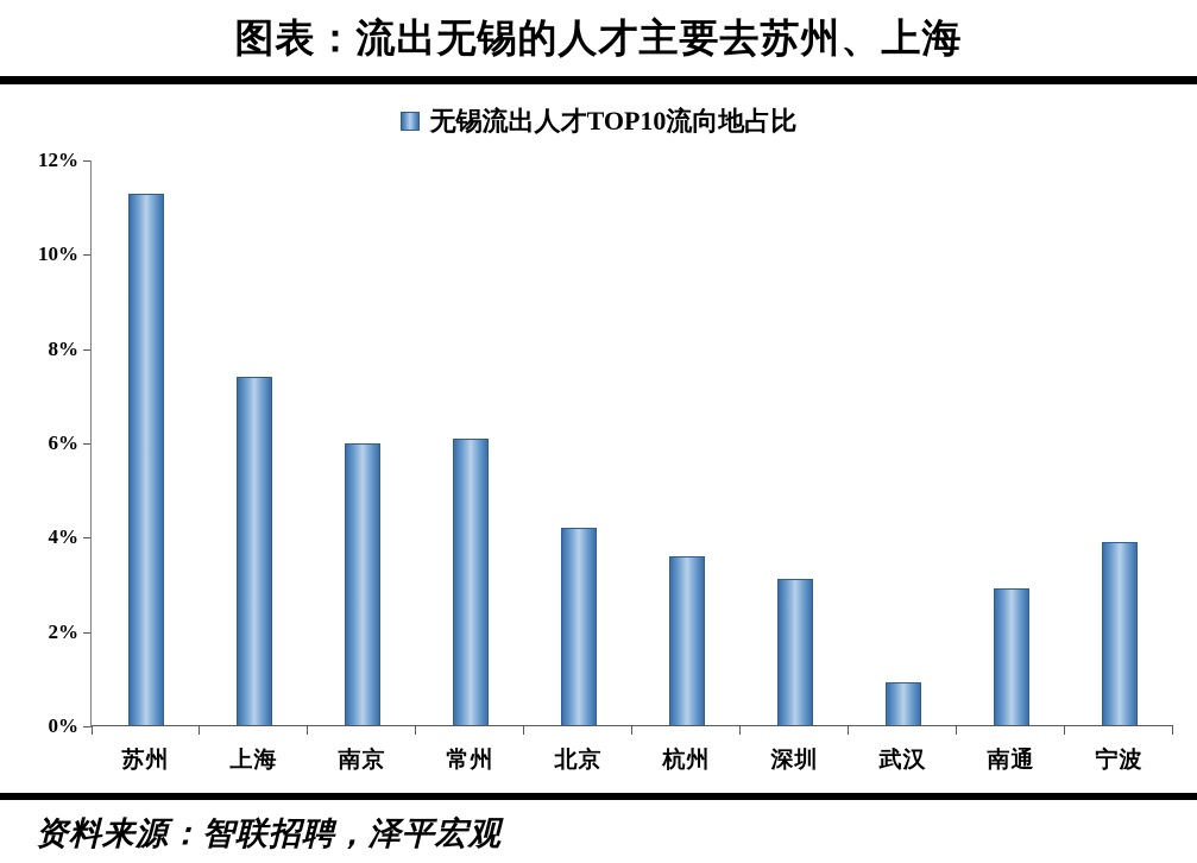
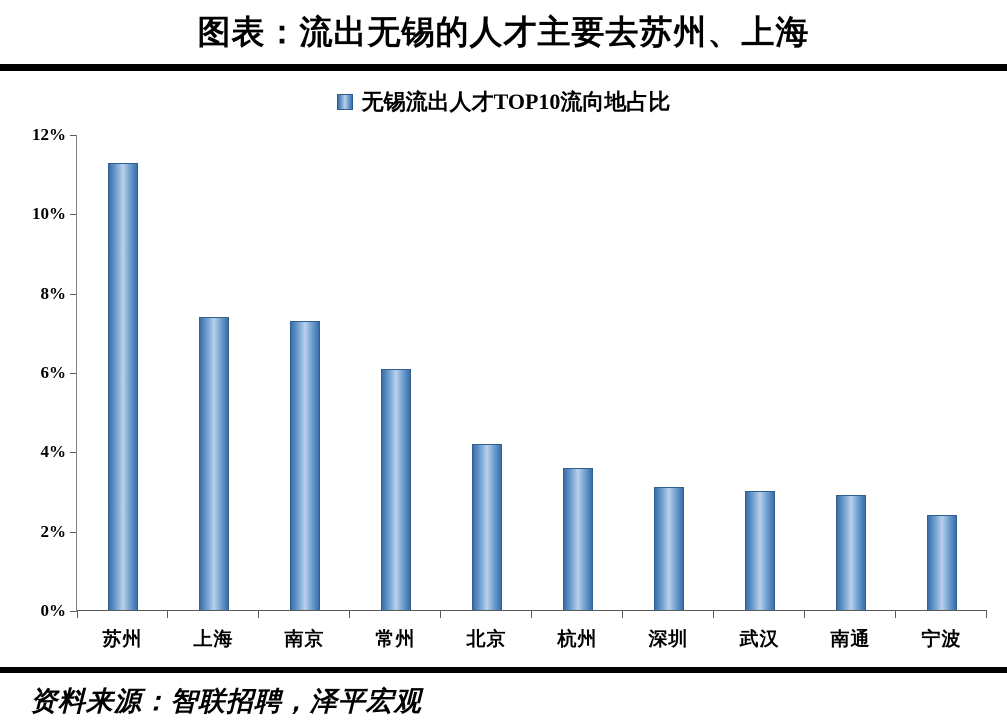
南京: 6.0% -> 7.3%
武汉: 0.9% -> 3.0%
宁波: 3.9% -> 2.4%
